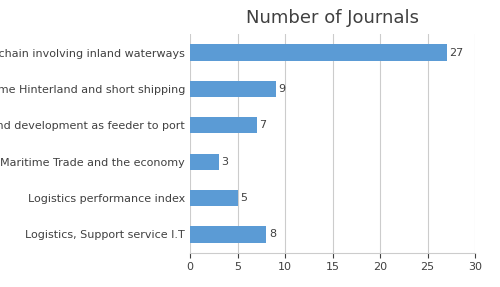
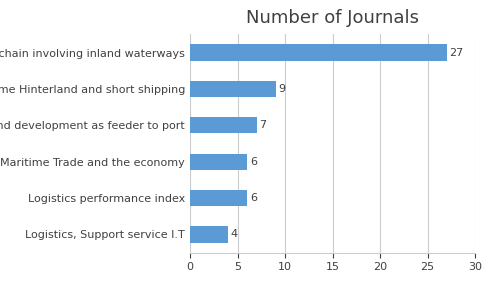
Maritime Trade and the economy: 3 -> 6
Logistics performance index: 5 -> 6
Logistics, Support service I.T: 8 -> 4
